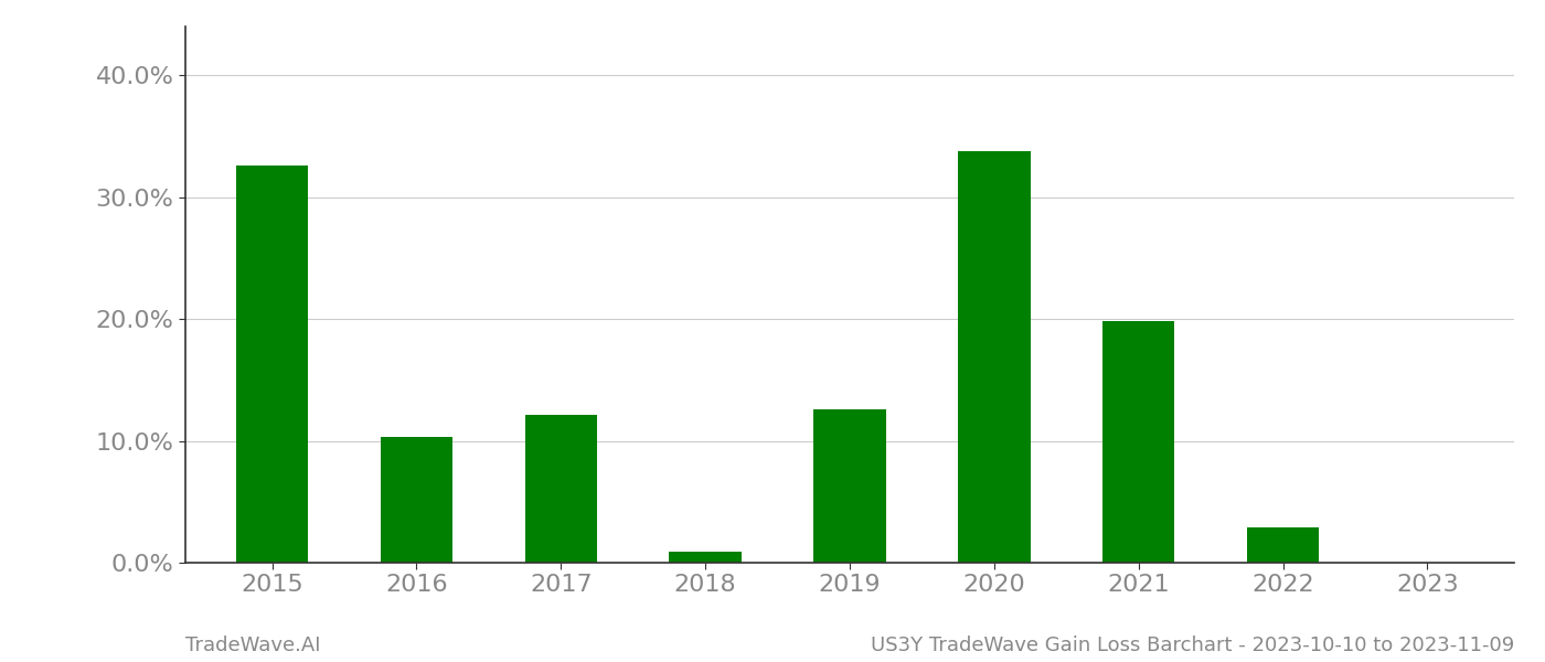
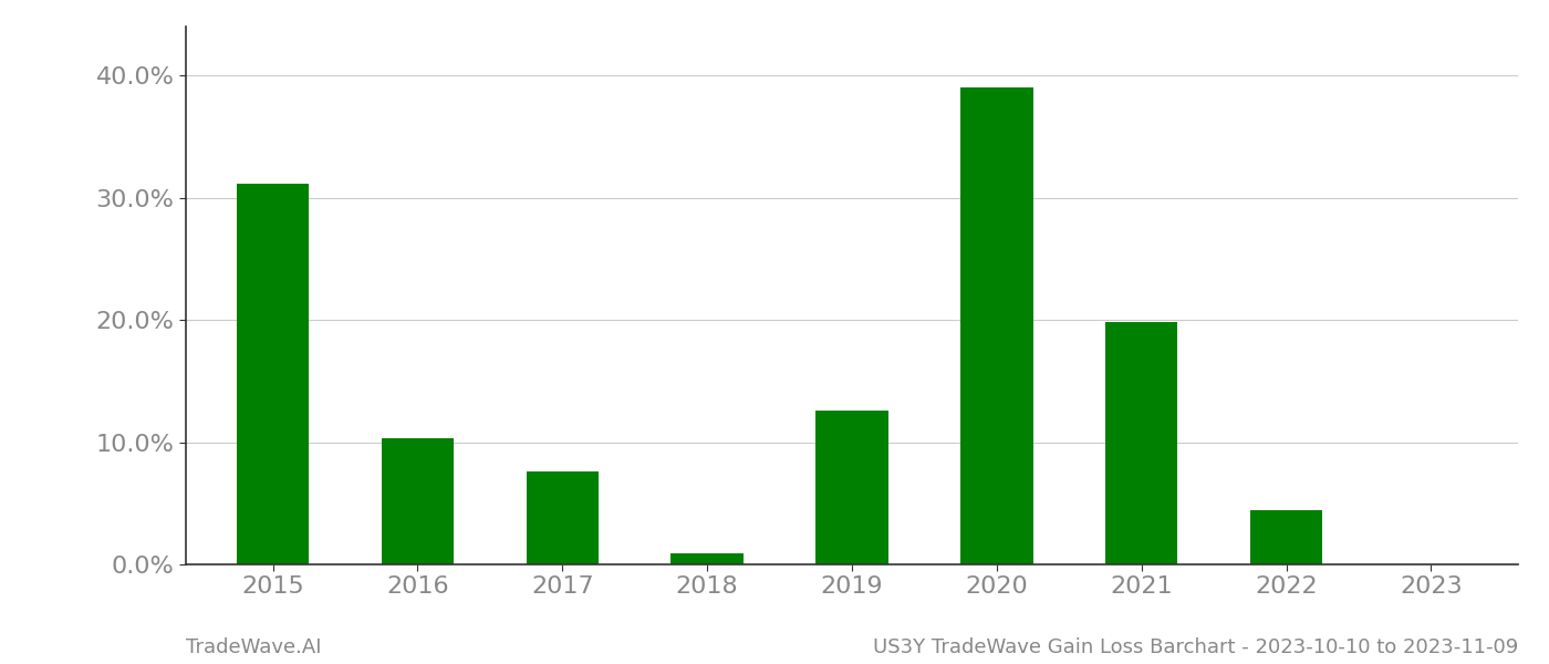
2015: 32.6% -> 31.1%
2017: 12.1% -> 7.6%
2020: 33.8% -> 39.0%
2022: 2.9% -> 4.4%
